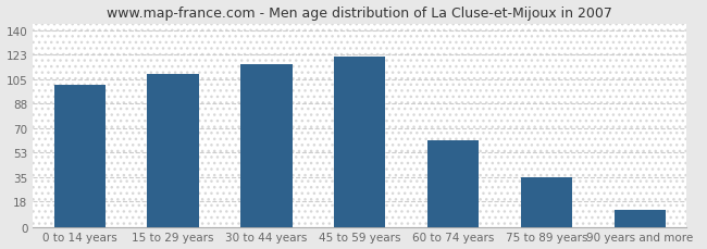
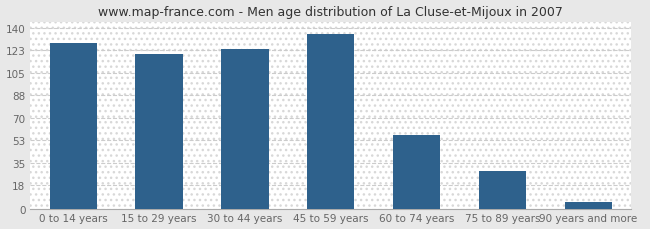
0 to 14 years: 101 -> 128
15 to 29 years: 109 -> 120
30 to 44 years: 116 -> 124
45 to 59 years: 121 -> 135
60 to 74 years: 62 -> 57
75 to 89 years: 35 -> 29
90 years and more: 12 -> 5
